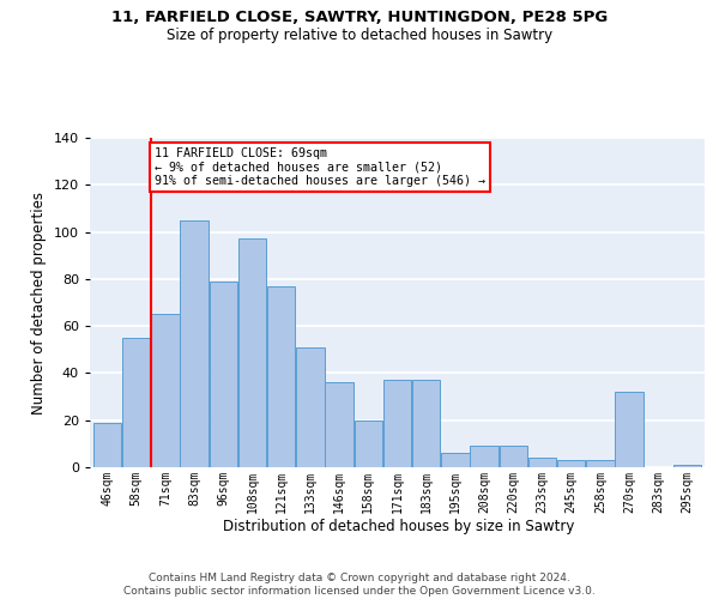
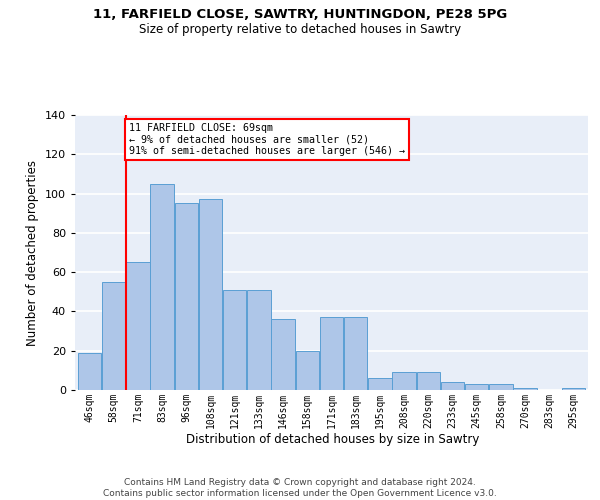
96sqm: 79 -> 95
121sqm: 77 -> 51
270sqm: 32 -> 1
